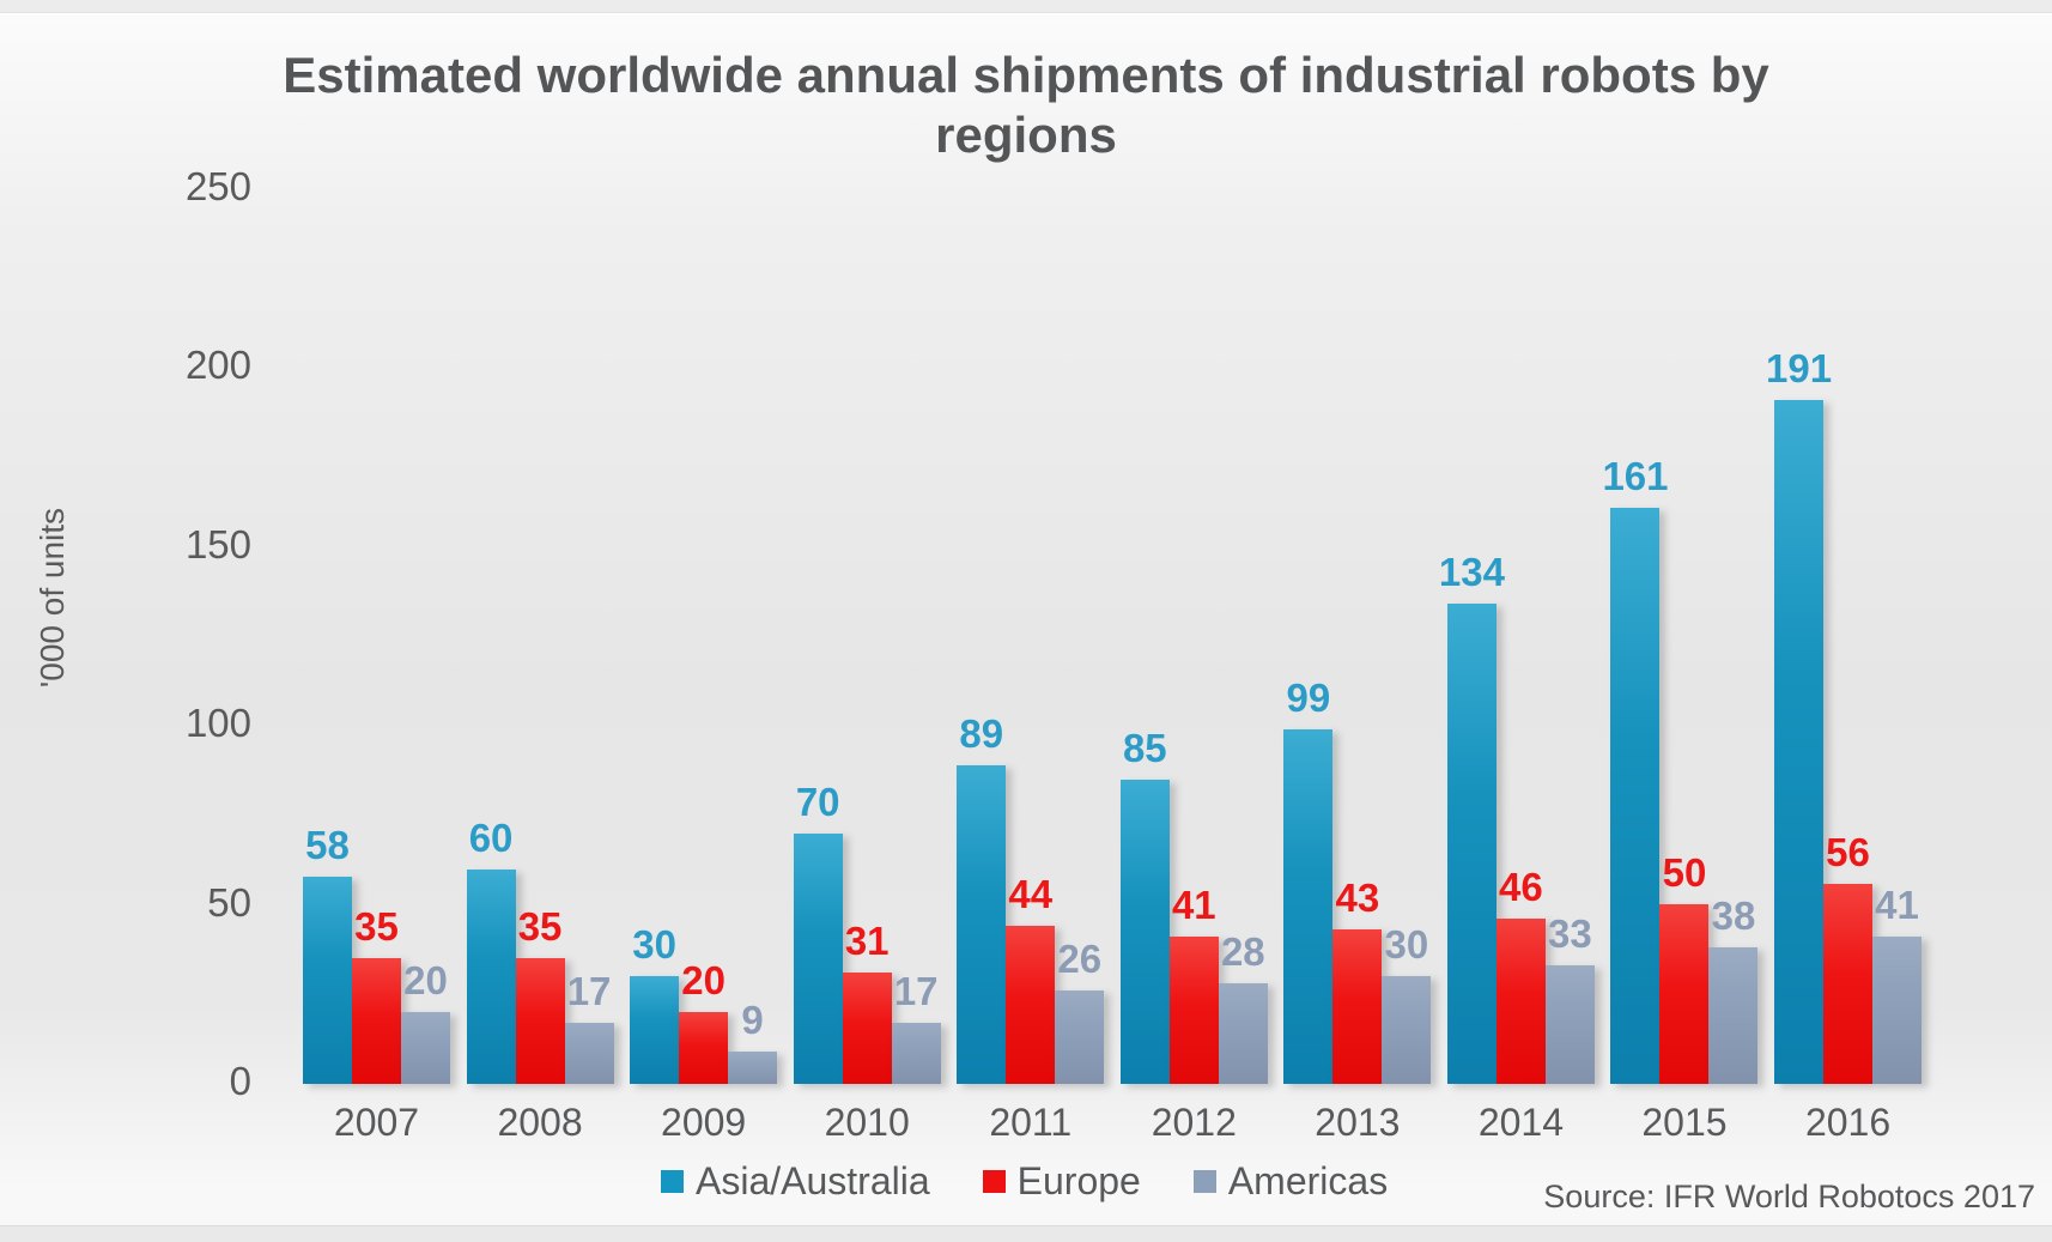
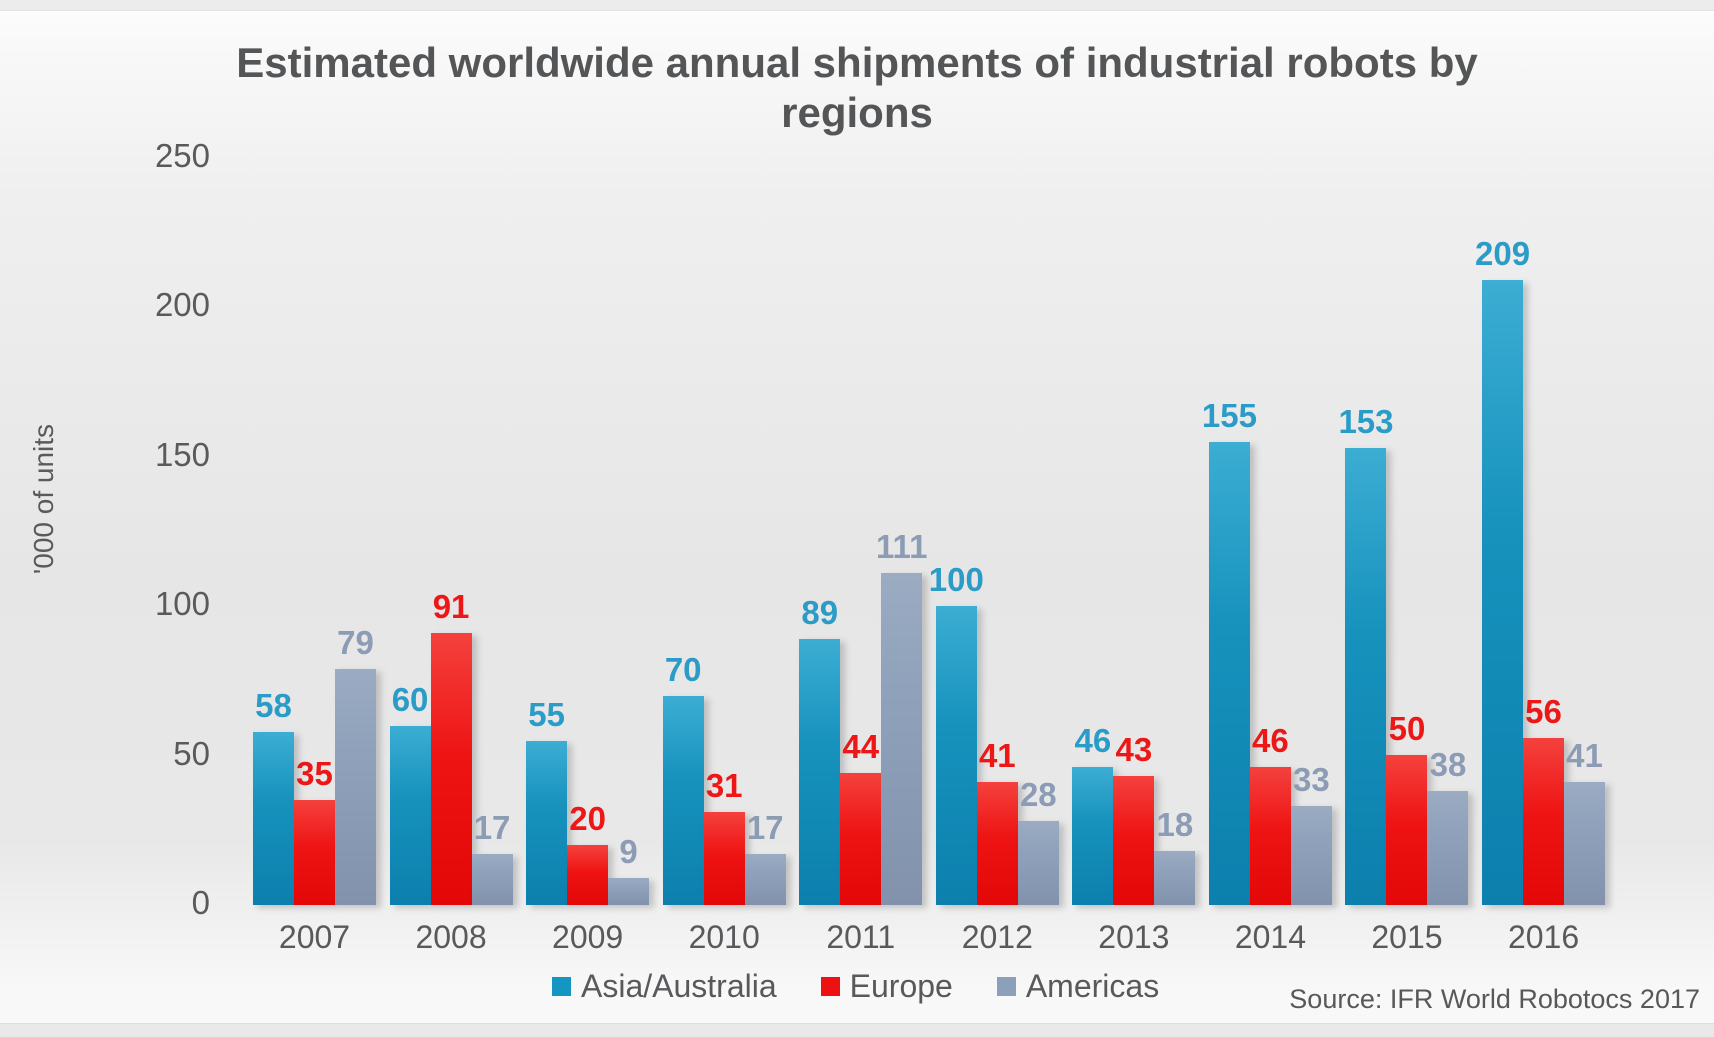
Americas/2007: 20 -> 79
Europe/2008: 35 -> 91
Asia/Australia/2009: 30 -> 55
Americas/2011: 26 -> 111
Asia/Australia/2012: 85 -> 100
Asia/Australia/2013: 99 -> 46
Americas/2013: 30 -> 18
Asia/Australia/2014: 134 -> 155
Asia/Australia/2015: 161 -> 153
Asia/Australia/2016: 191 -> 209
